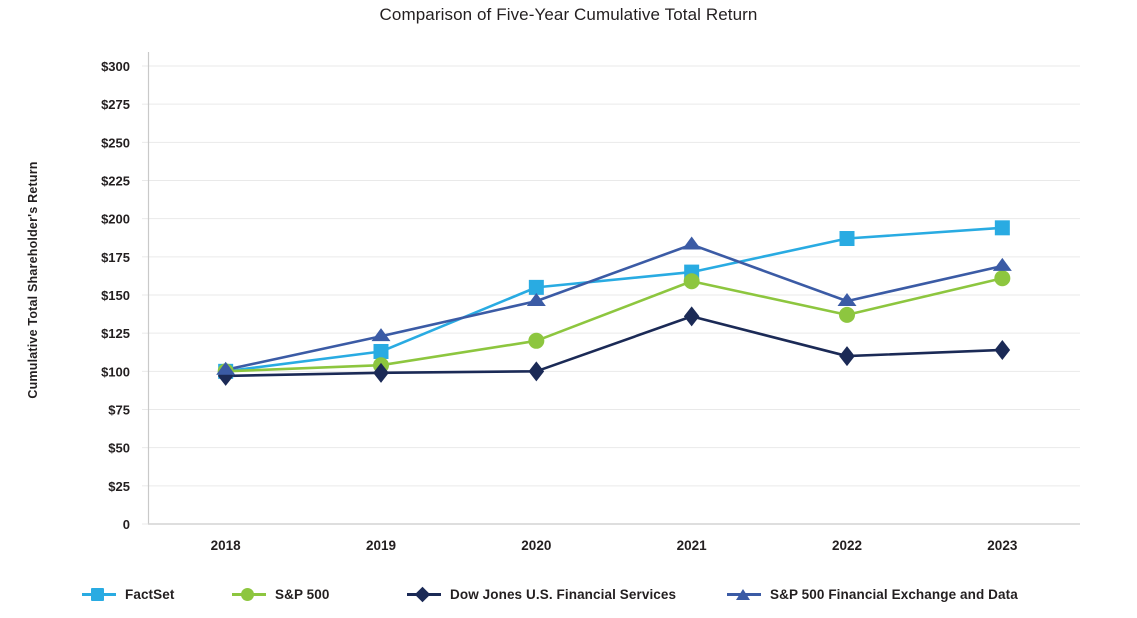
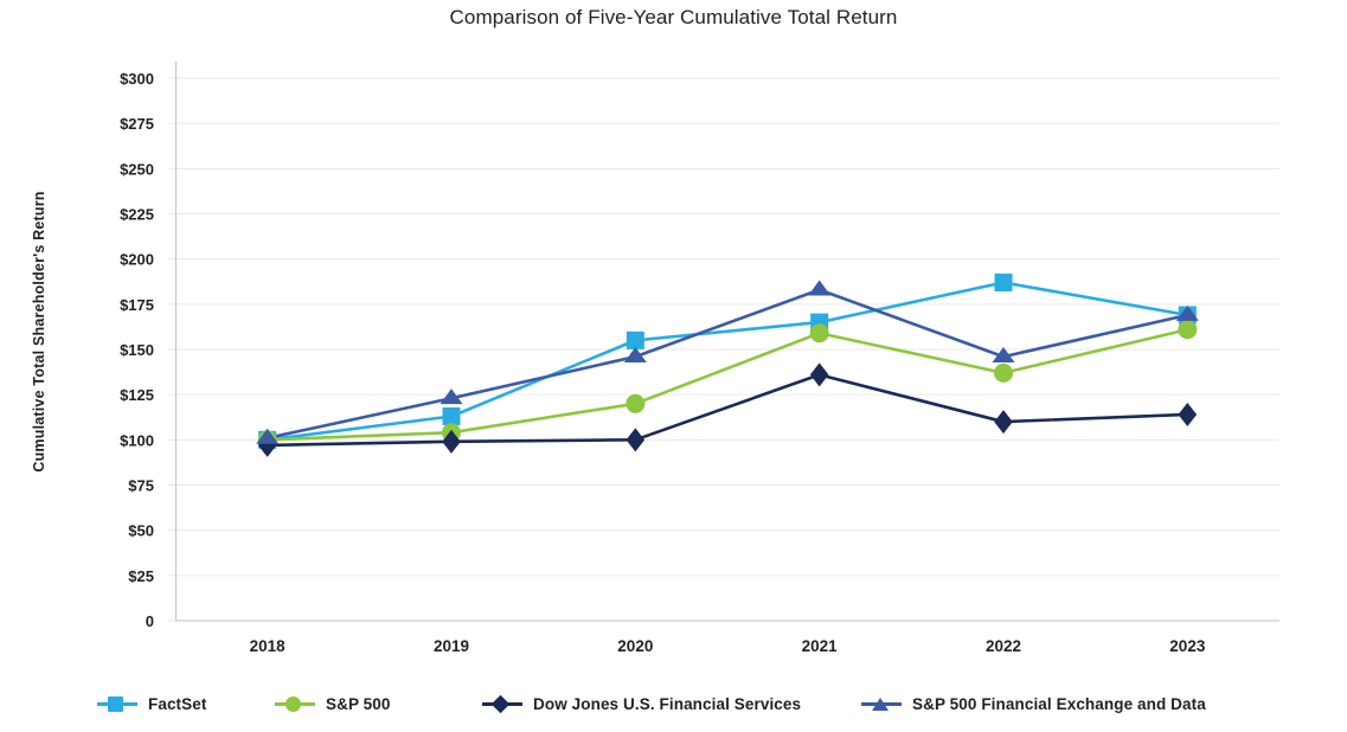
FactSet/2023: $194 -> $169
